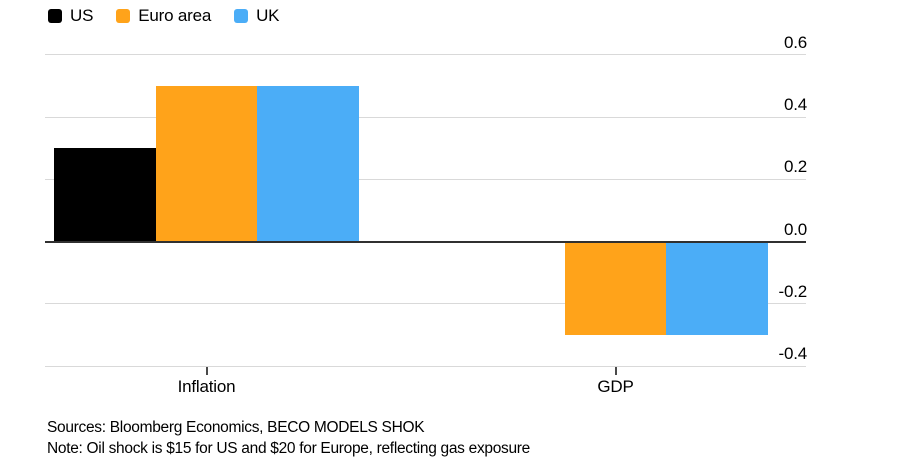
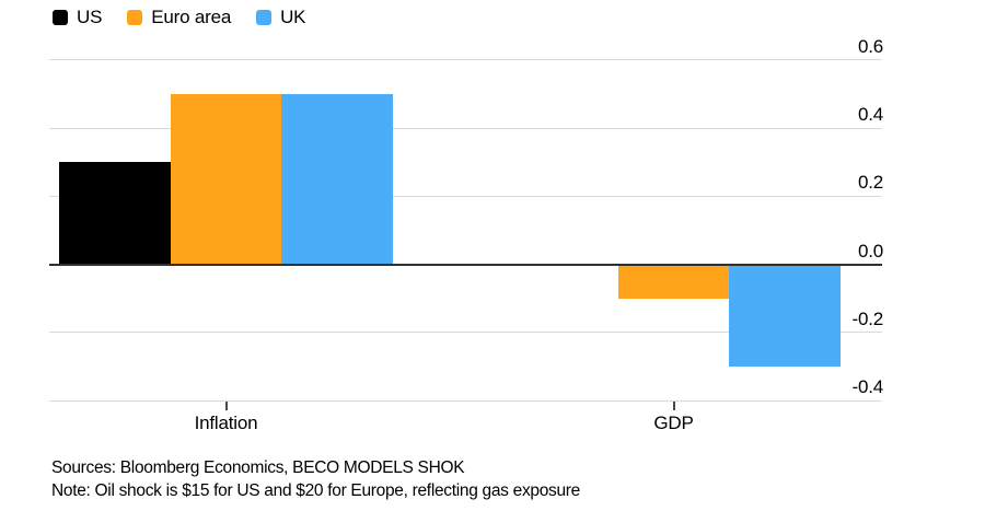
Euro area/GDP: -0.3 -> -0.1
